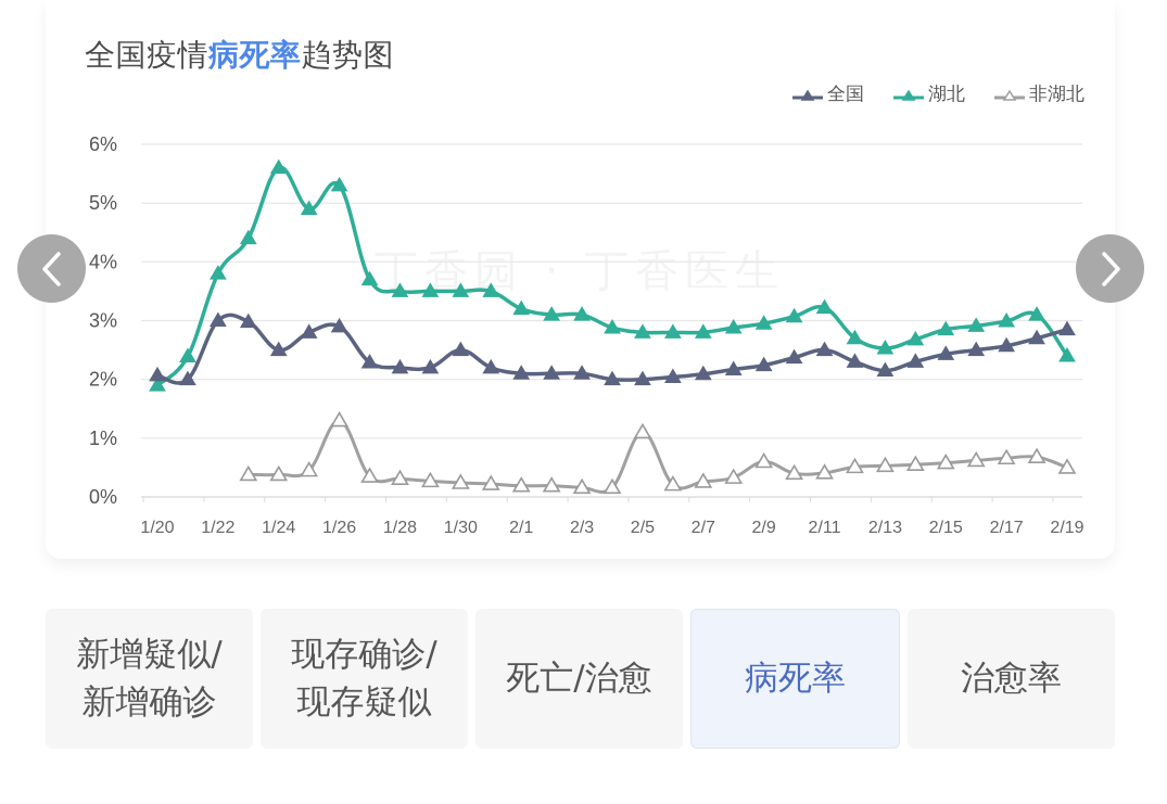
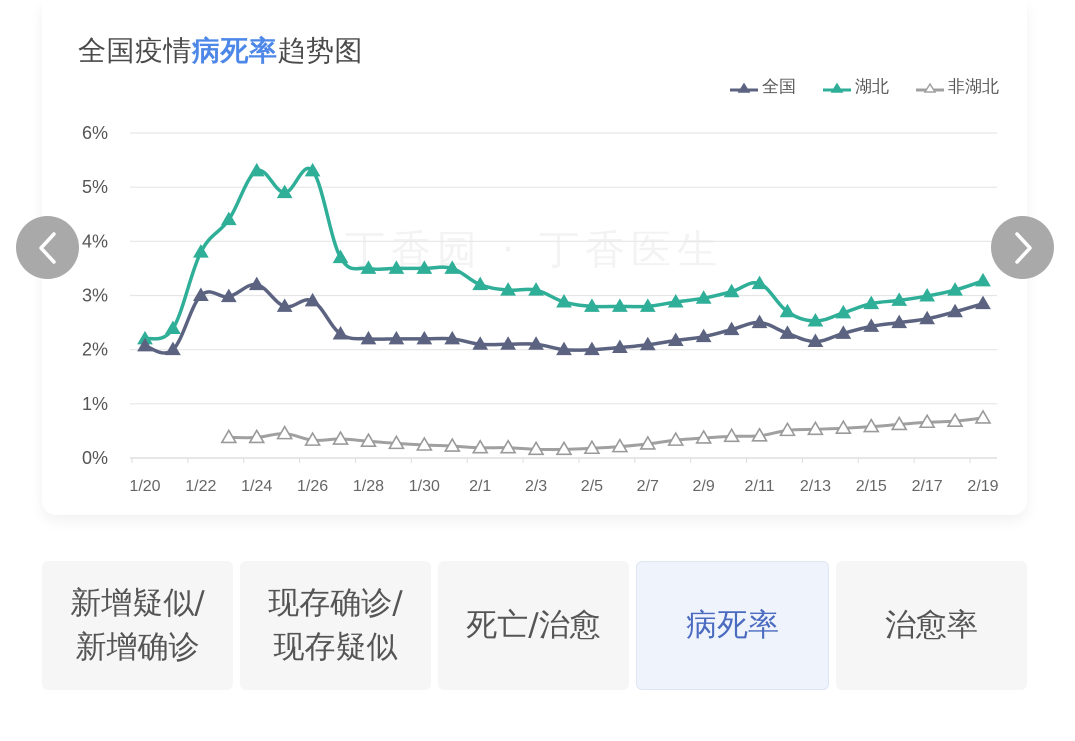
湖北/1/20: 1.9% -> 2.2%
全国/1/24: 2.5% -> 3.2%
湖北/1/24: 5.6% -> 5.3%
非湖北/1/26: 1.3% -> 0.3%
全国/1/30: 2.5% -> 2.2%
非湖北/2/5: 1.1% -> 0.2%
非湖北/2/9: 0.6% -> 0.4%
湖北/2/19: 2.4% -> 3.3%
非湖北/2/19: 0.5% -> 0.7%
